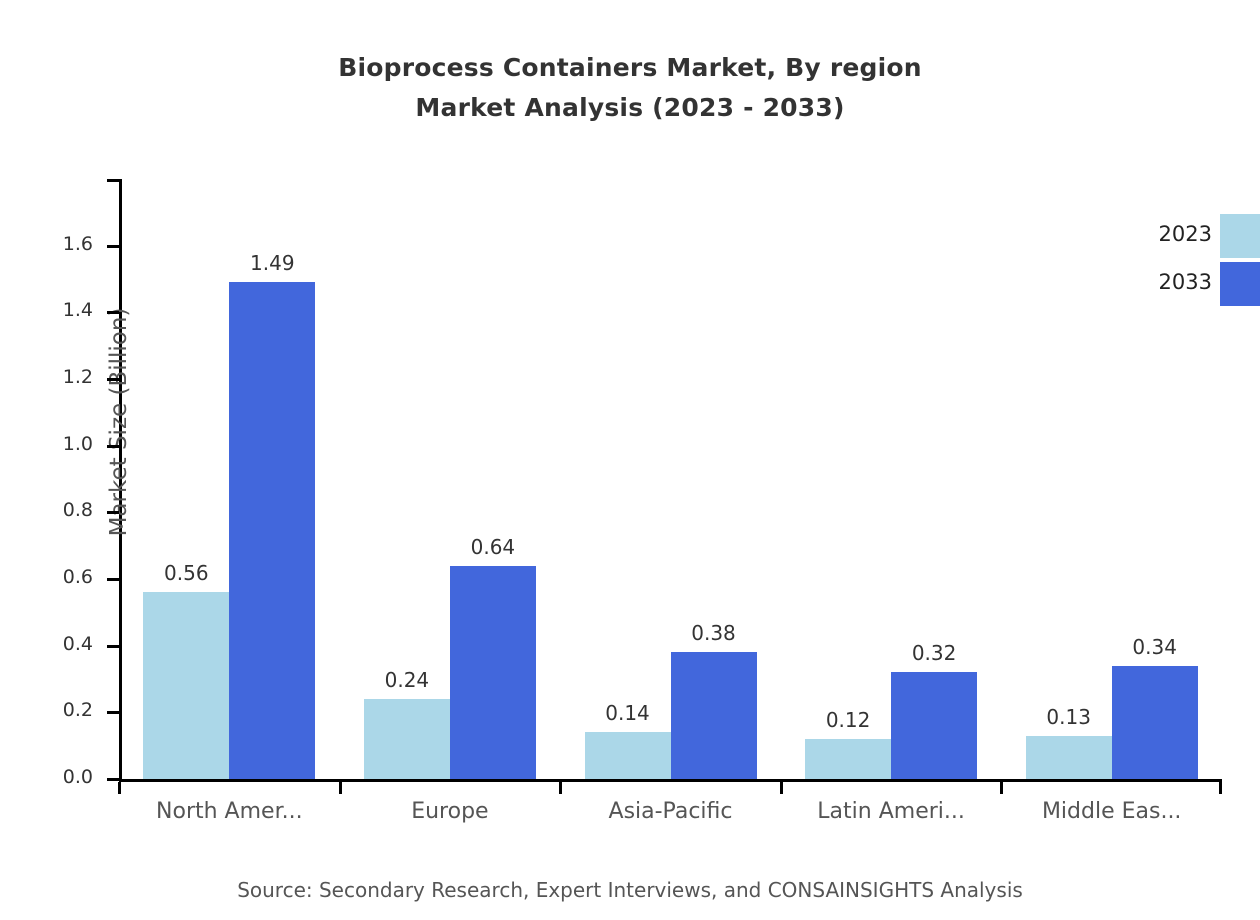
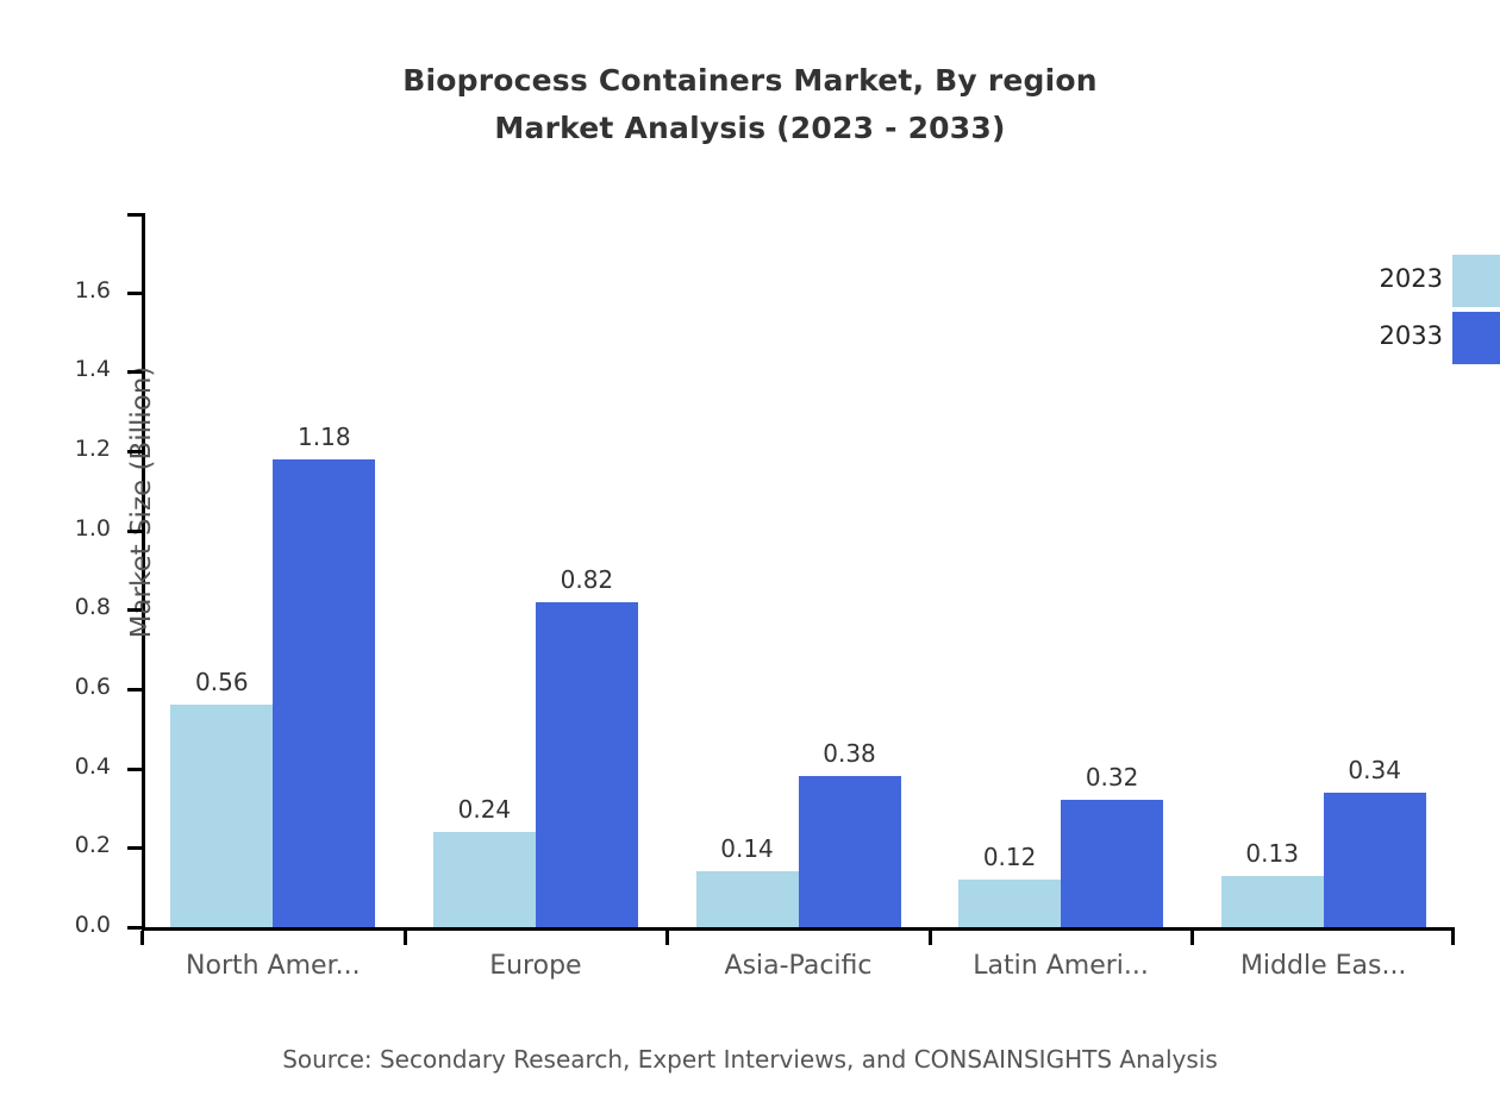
2033/North Amer...: 1.49 -> 1.18
2033/Europe: 0.64 -> 0.82
